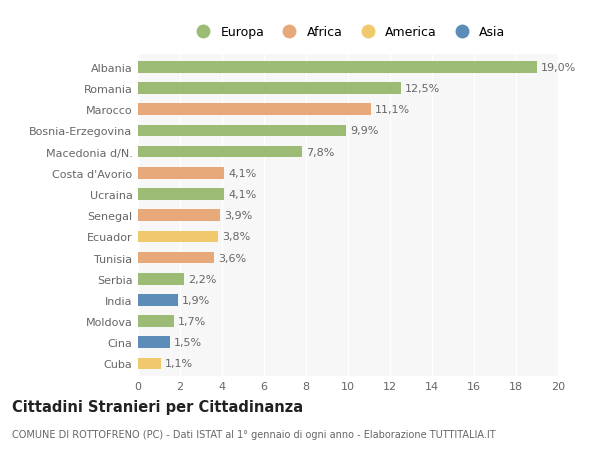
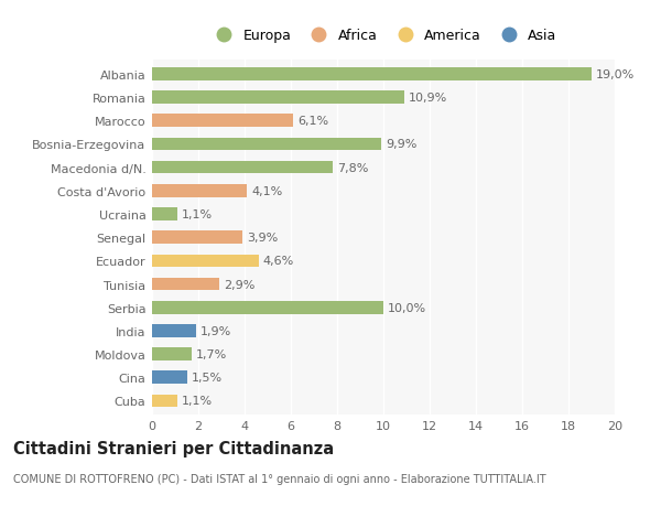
Romania: 12,5% -> 10,9%
Marocco: 11,1% -> 6,1%
Ucraina: 4,1% -> 1,1%
Ecuador: 3,8% -> 4,6%
Tunisia: 3,6% -> 2,9%
Serbia: 2,2% -> 10,0%
